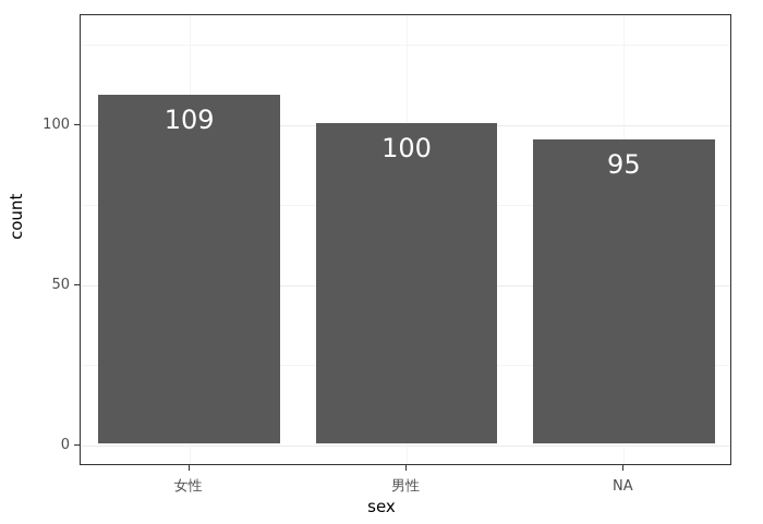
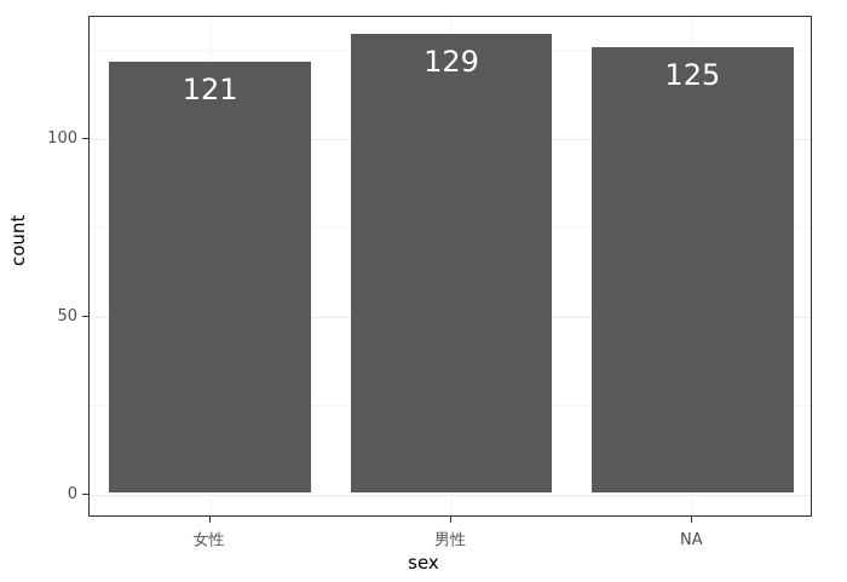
女性: 109 -> 121
男性: 100 -> 129
NA: 95 -> 125
